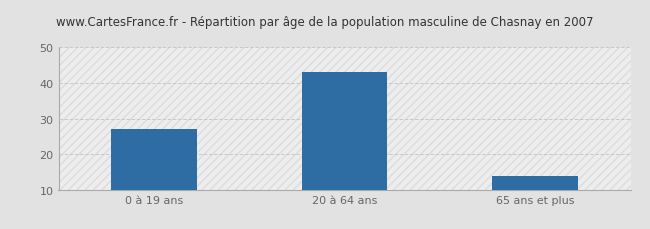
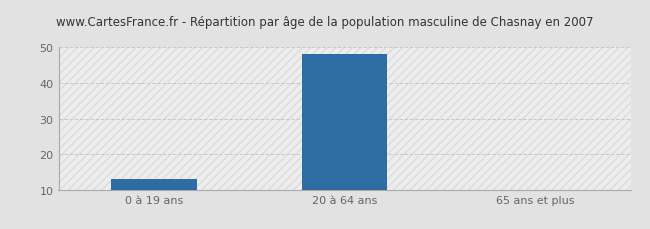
0 à 19 ans: 27 -> 13
20 à 64 ans: 43 -> 48
65 ans et plus: 14 -> 10
